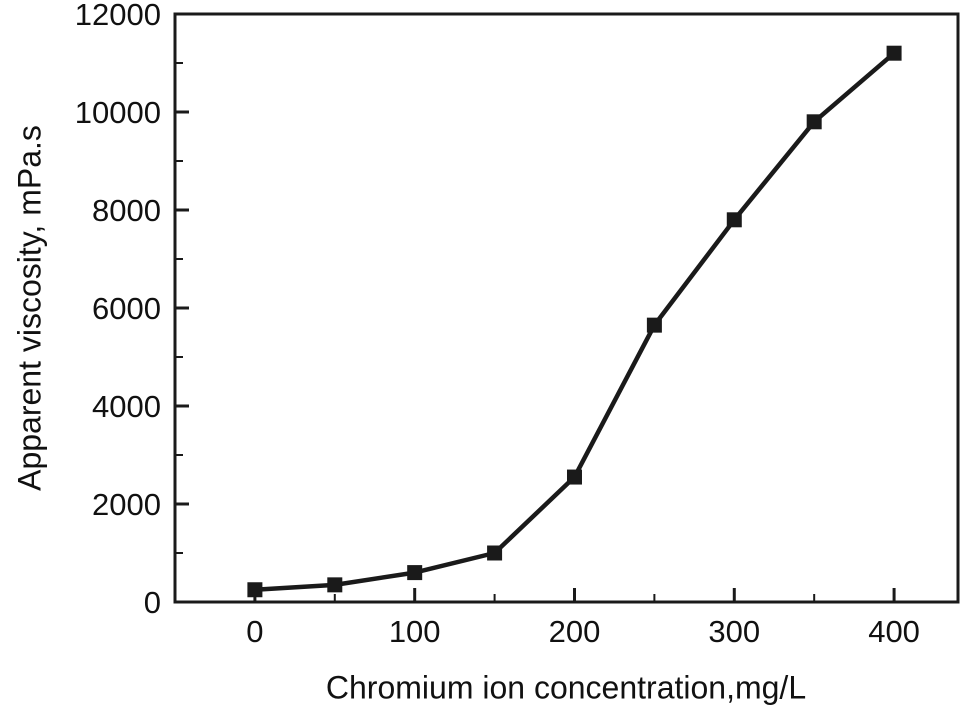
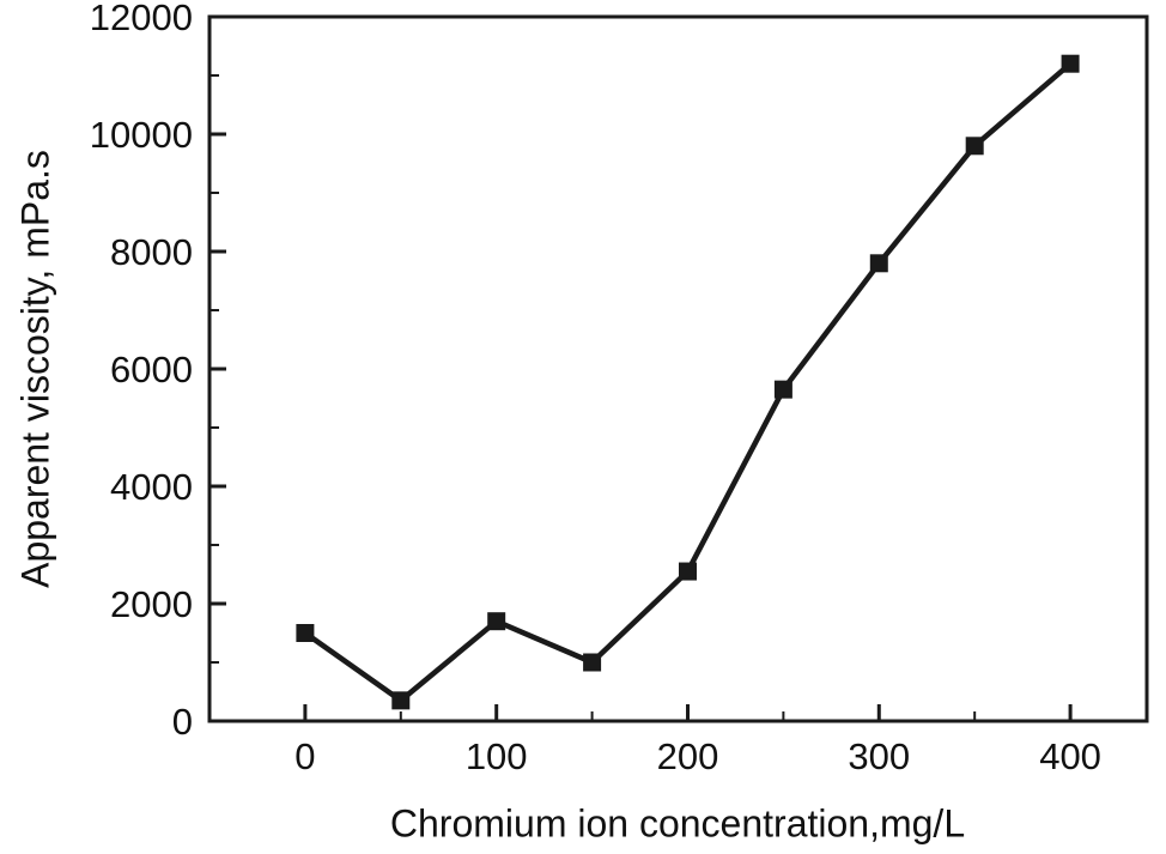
0: 200 -> 1500
100: 600 -> 1700
